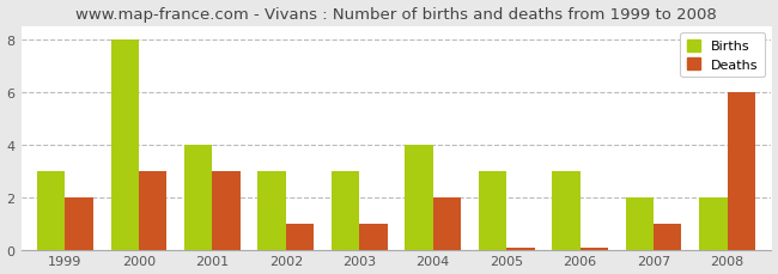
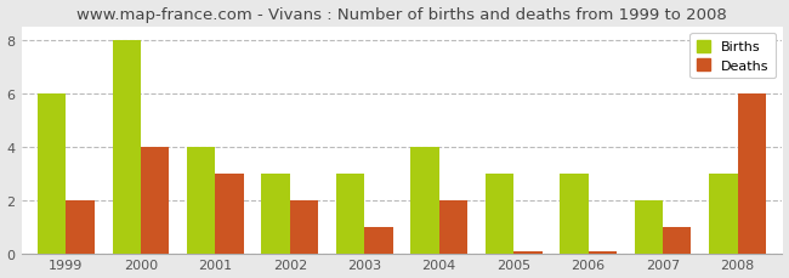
Births/1999: 3 -> 6
Deaths/2000: 3.00 -> 4.00
Deaths/2002: 1.00 -> 2.00
Births/2008: 2 -> 3
